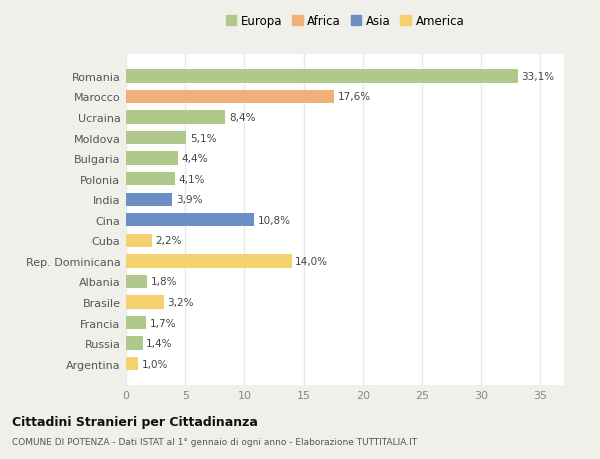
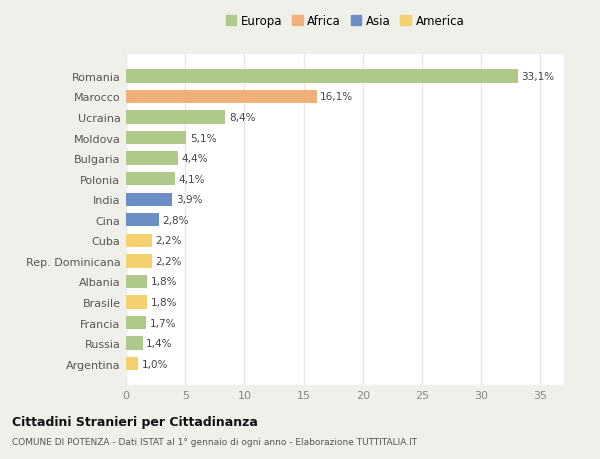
Marocco: 17,6% -> 16,1%
Cina: 10,8% -> 2,8%
Rep. Dominicana: 14,0% -> 2,2%
Brasile: 3,2% -> 1,8%
